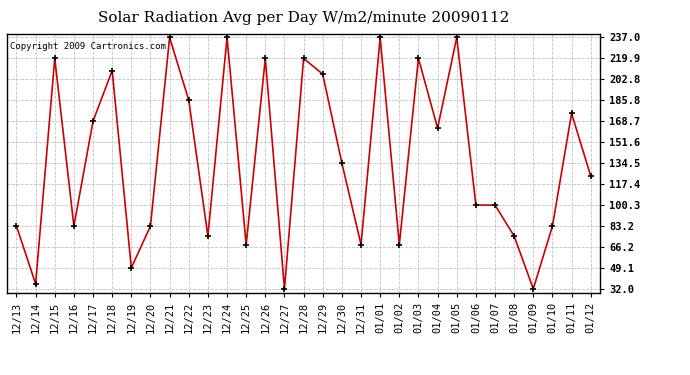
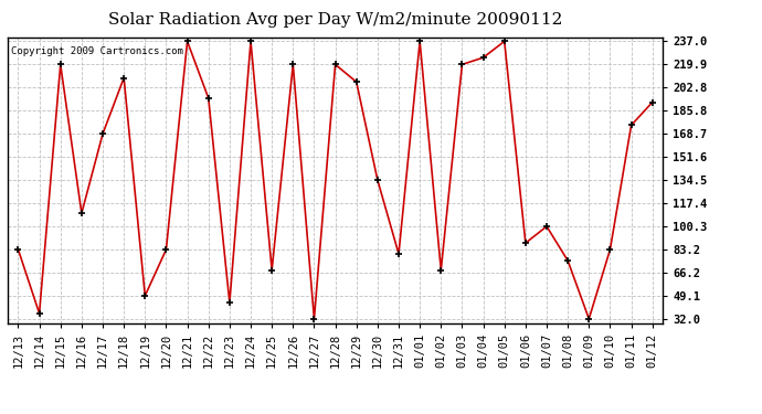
12/16: 83 -> 110
12/22: 186 -> 195
12/23: 75 -> 44
12/31: 68 -> 80
01/04: 163 -> 225
01/06: 100 -> 88
01/12: 124 -> 192
